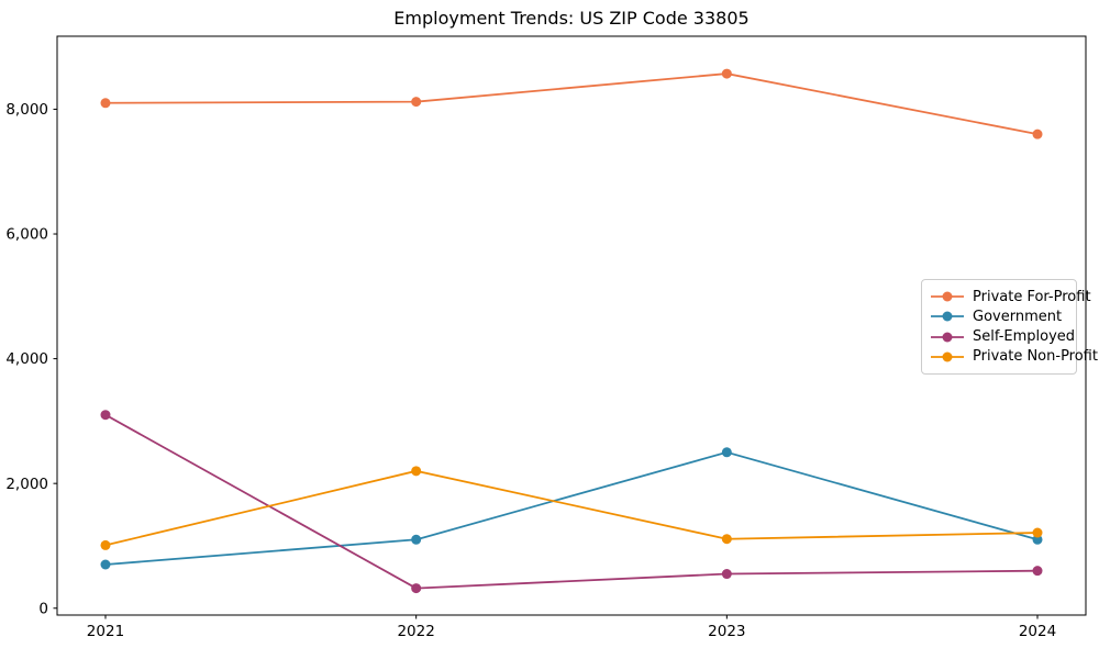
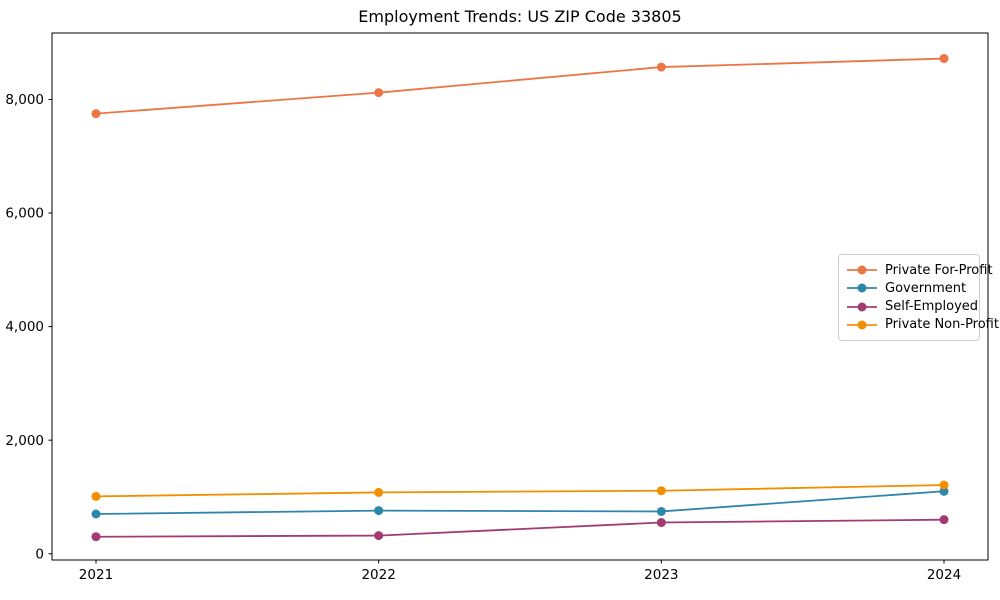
Private For-Profit/2021: 8100 -> 7800
Self-Employed/2021: 3100 -> 300
Government/2022: 1100 -> 800
Private Non-Profit/2022: 2200 -> 1100
Government/2023: 2500 -> 700
Private For-Profit/2024: 7600 -> 8700
